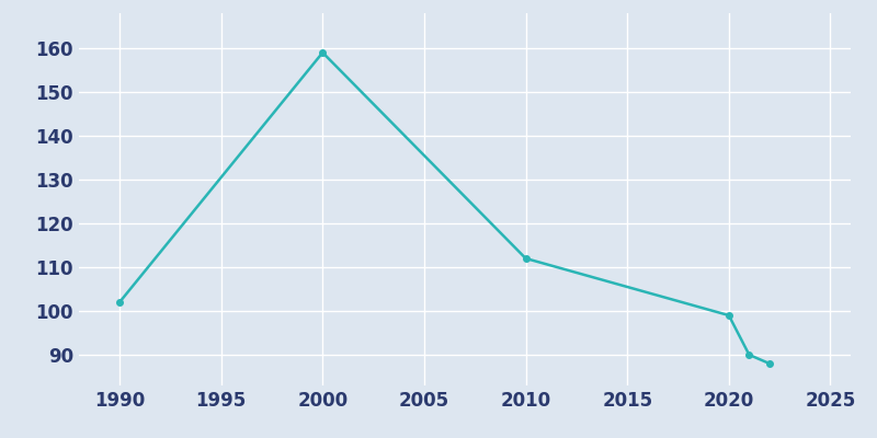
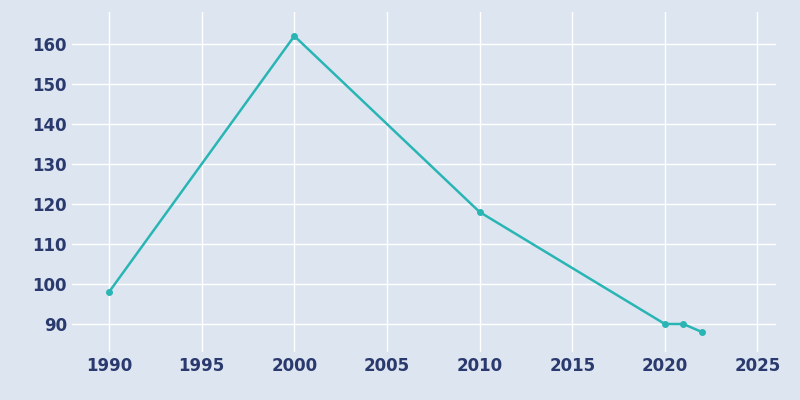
1990: 102 -> 98
2000: 159 -> 162
2010: 112 -> 118
2020: 99 -> 90
